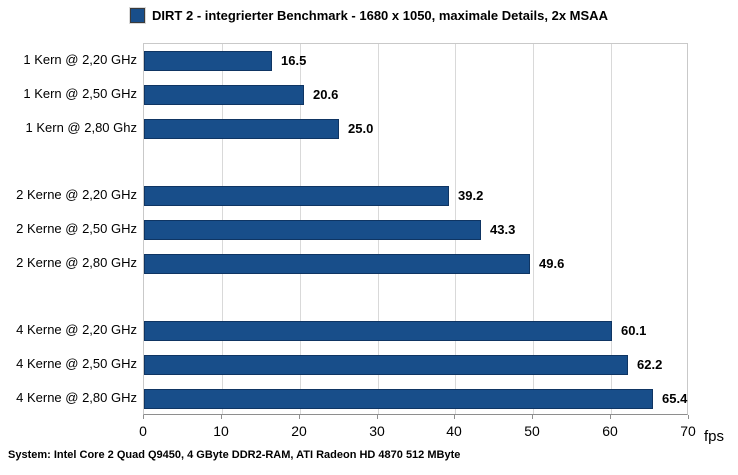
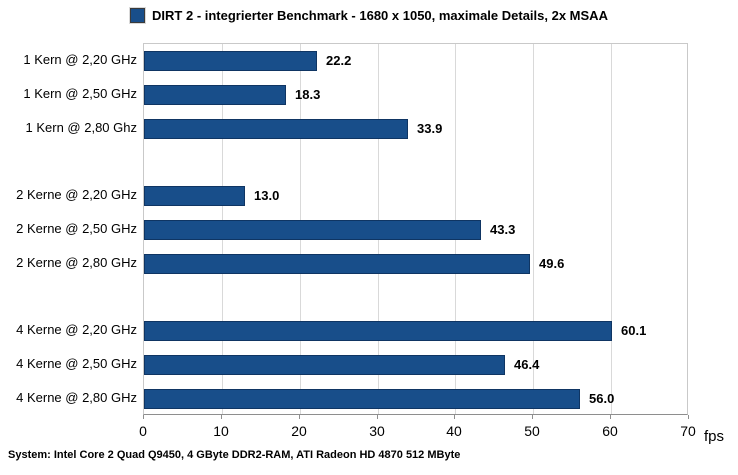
1 Kern @ 2,20 GHz: 16.5 -> 22.2
1 Kern @ 2,50 GHz: 20.6 -> 18.3
1 Kern @ 2,80 Ghz: 25.0 -> 33.9
2 Kerne @ 2,20 GHz: 39.2 -> 13.0
4 Kerne @ 2,50 GHz: 62.2 -> 46.4
4 Kerne @ 2,80 GHz: 65.4 -> 56.0
